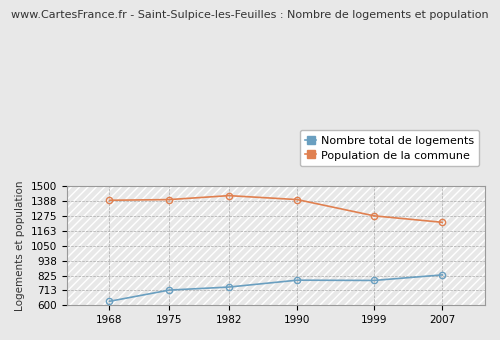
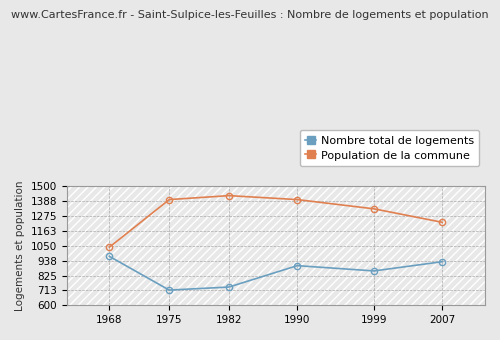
Nombre total de logements/1968: 630 -> 970
Population de la commune/1968: 1400 -> 1040
Nombre total de logements/1990: 790 -> 900
Nombre total de logements/1999: 790 -> 860
Population de la commune/1999: 1280 -> 1330
Nombre total de logements/2007: 830 -> 930
